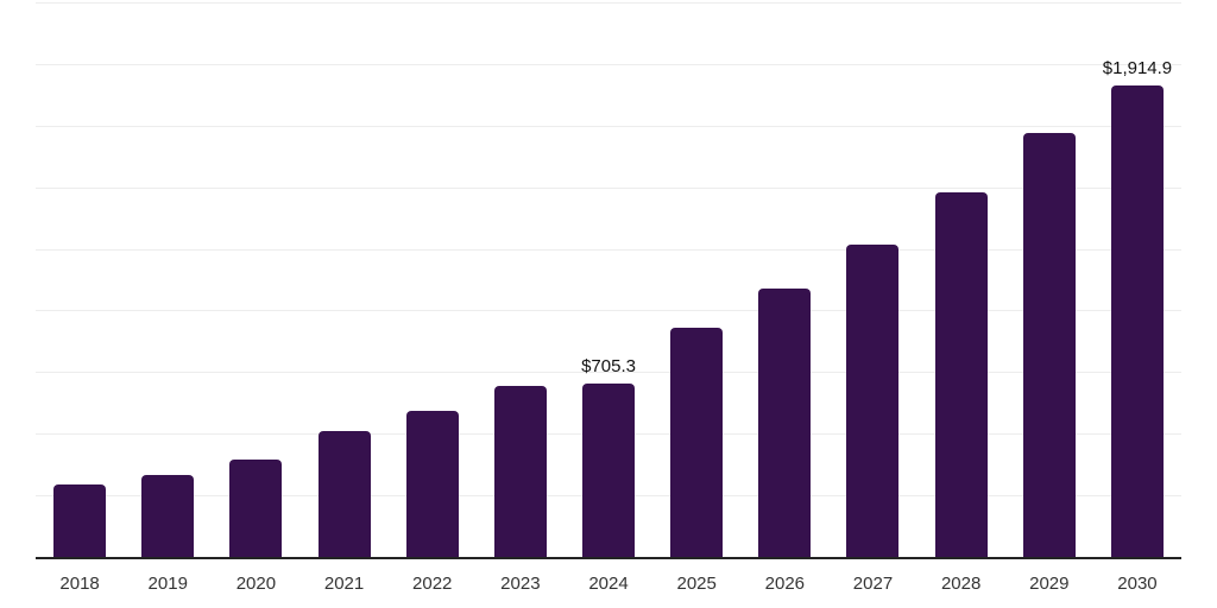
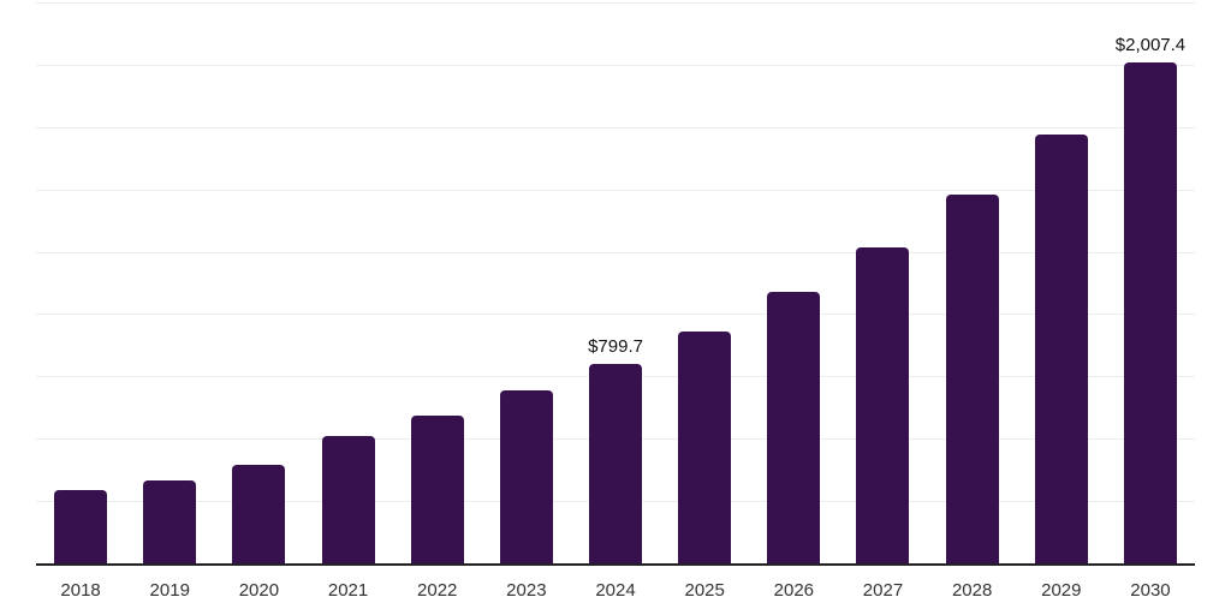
2024: $705.3 -> $799.7
2030: $1,914.9 -> $2,007.4
